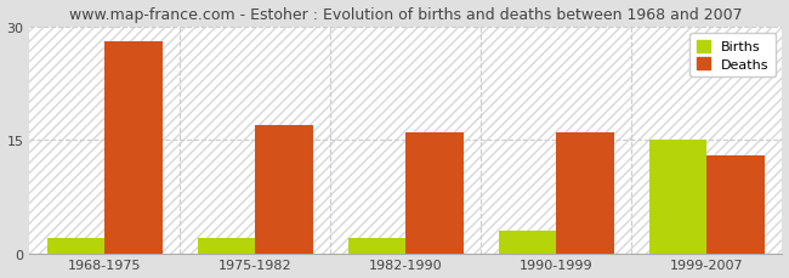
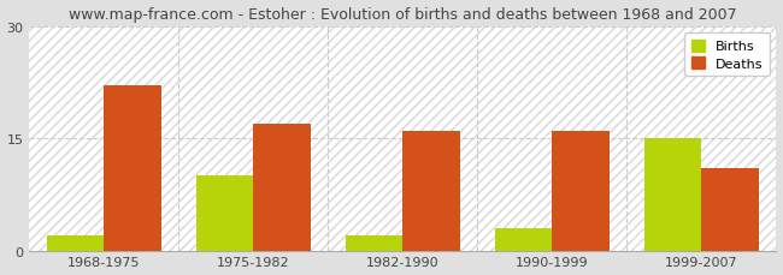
Deaths/1968-1975: 28 -> 22
Births/1975-1982: 2 -> 10
Deaths/1999-2007: 13 -> 11
